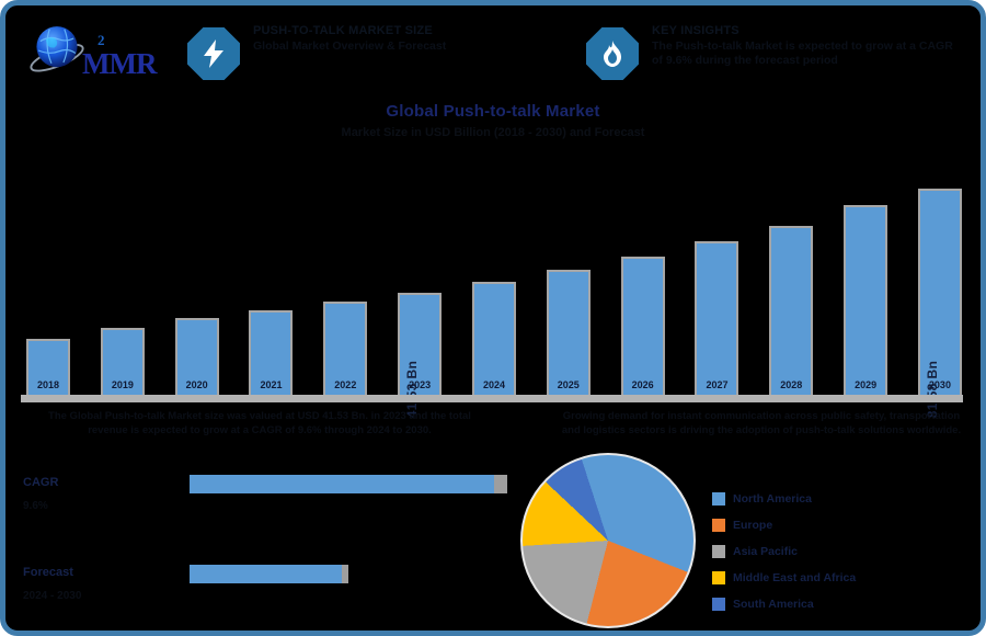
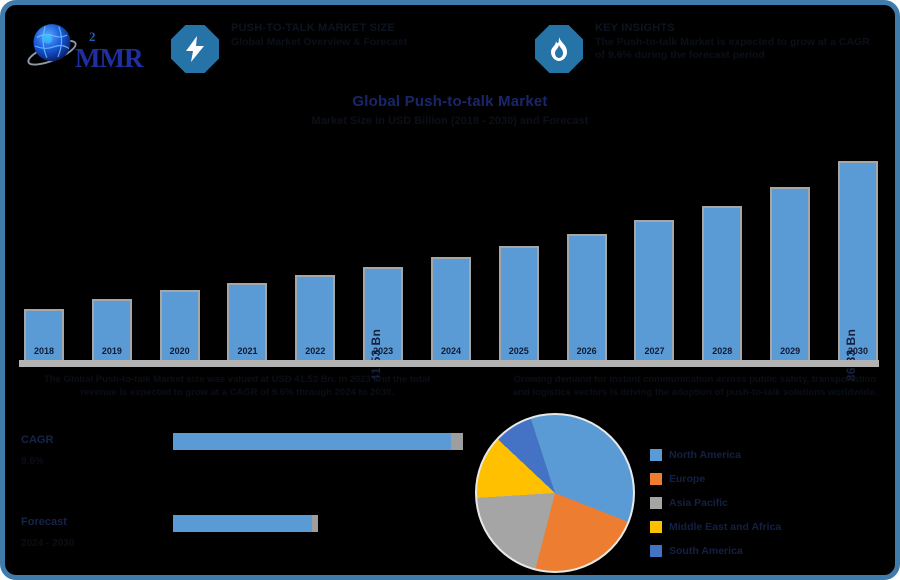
2030: 81.58 -> 86.33
